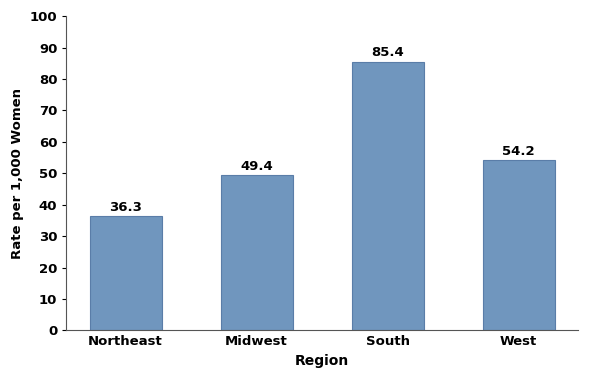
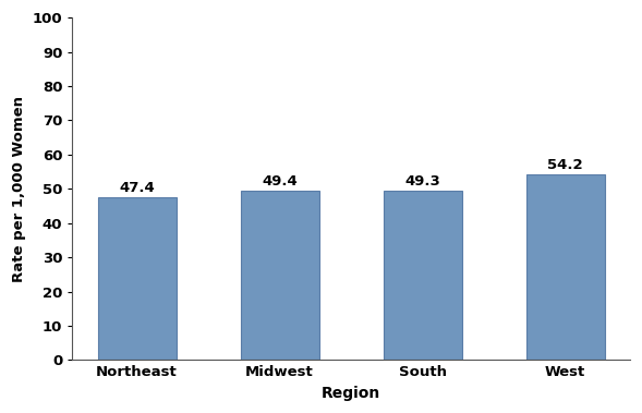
Northeast: 36.3 -> 47.4
South: 85.4 -> 49.3
